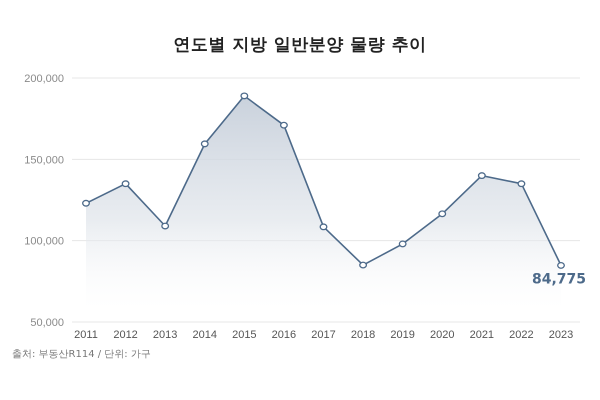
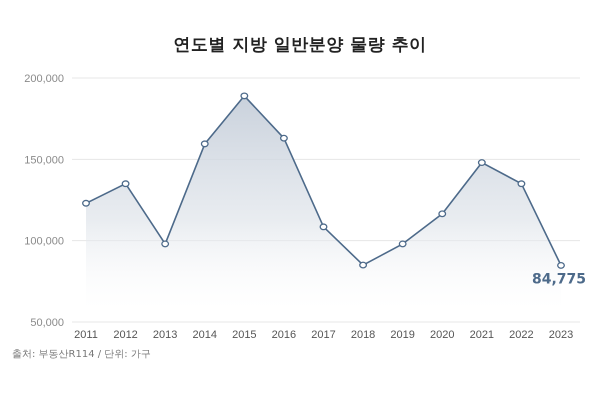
2013: 109000 -> 98000
2016: 171000 -> 163000
2021: 140000 -> 148000
